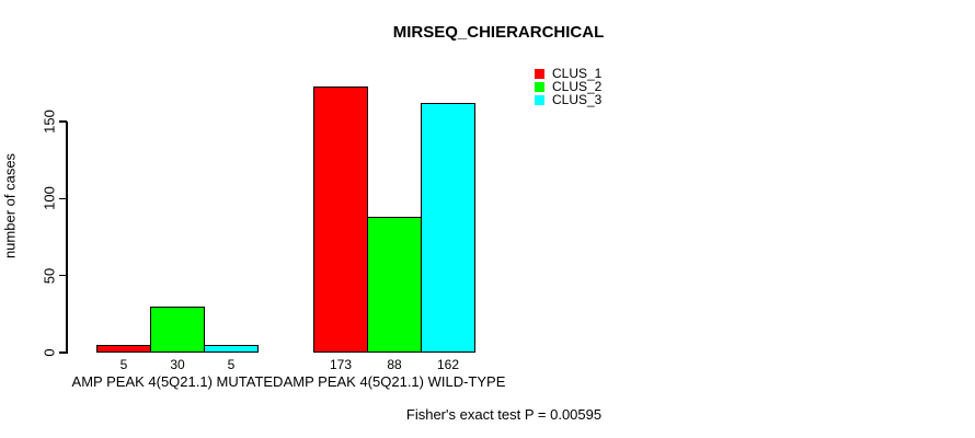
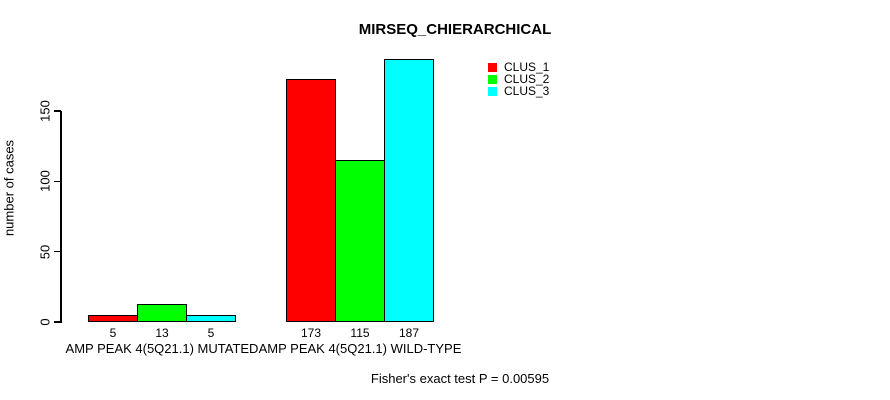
CLUS_2/AMP PEAK 4(5Q21.1) MUTATED: 30 -> 13
CLUS_2/AMP PEAK 4(5Q21.1) WILD-TYPE: 88 -> 115
CLUS_3/AMP PEAK 4(5Q21.1) WILD-TYPE: 162 -> 187
